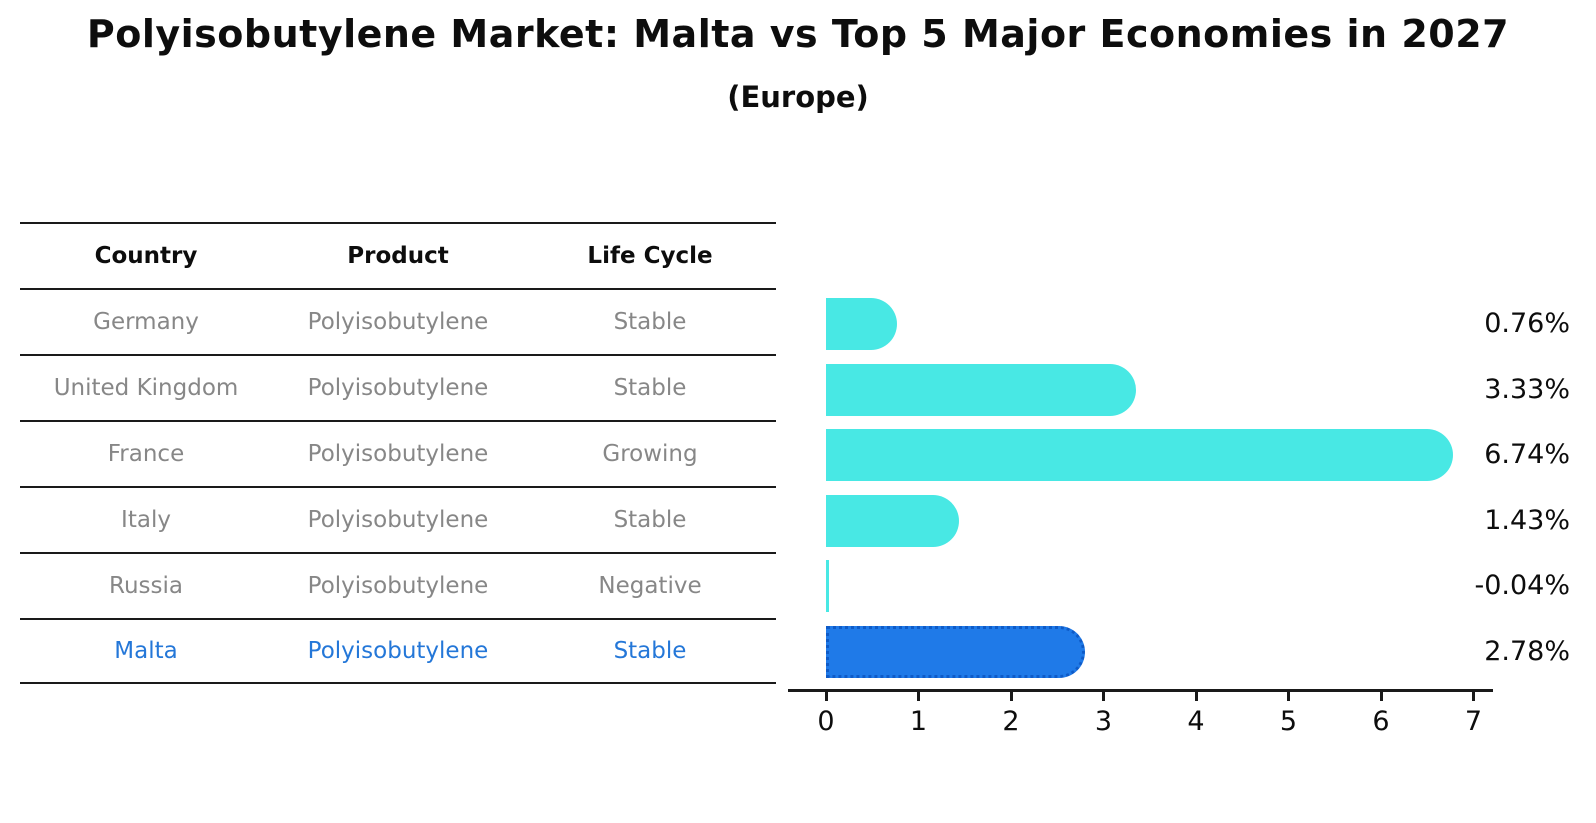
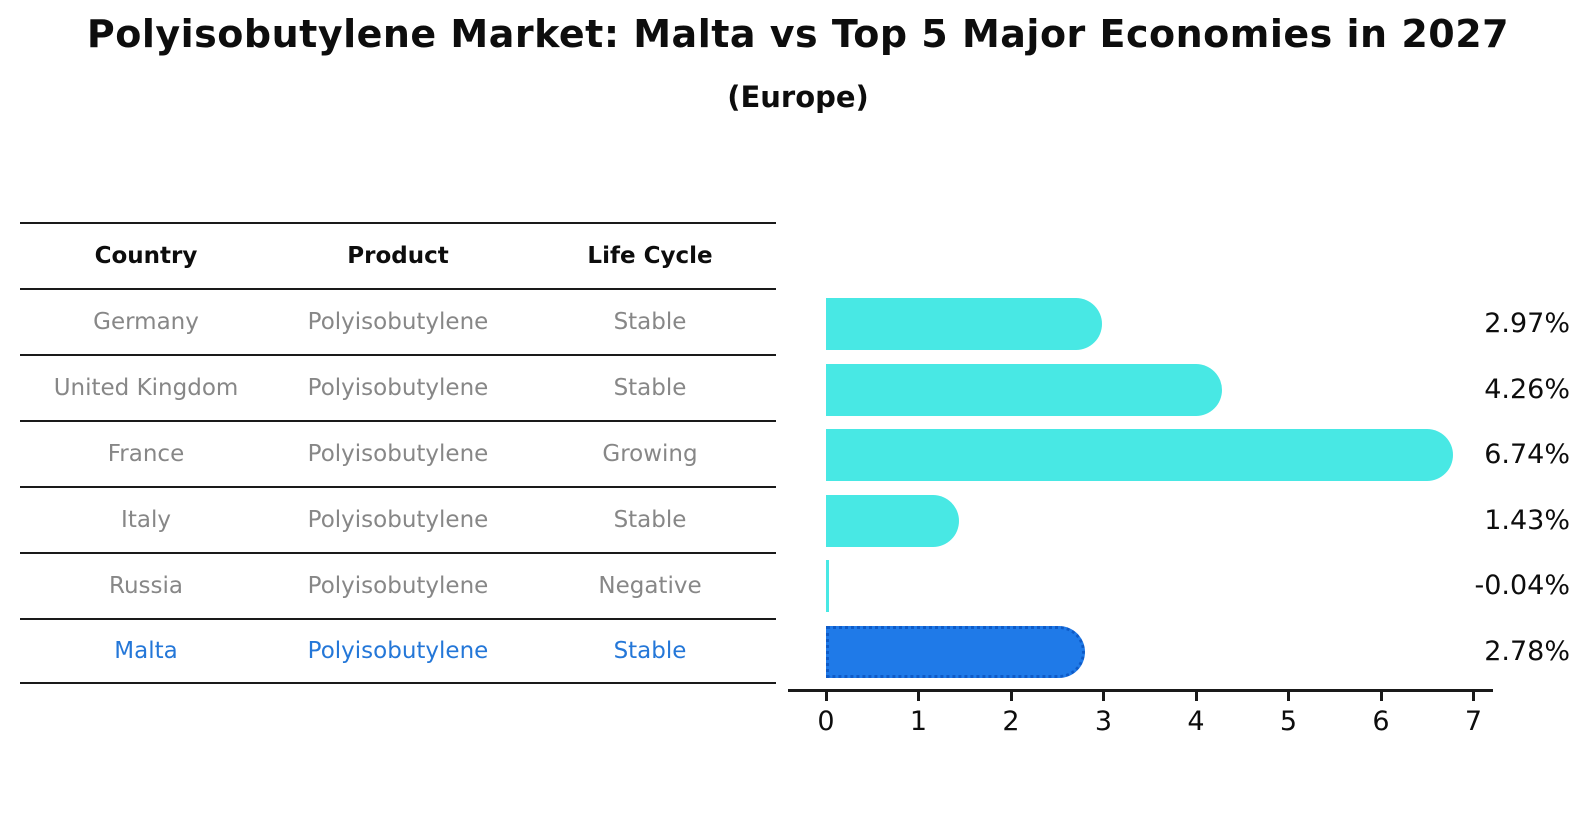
Germany: 0.76% -> 2.97%
United Kingdom: 3.33% -> 4.26%
